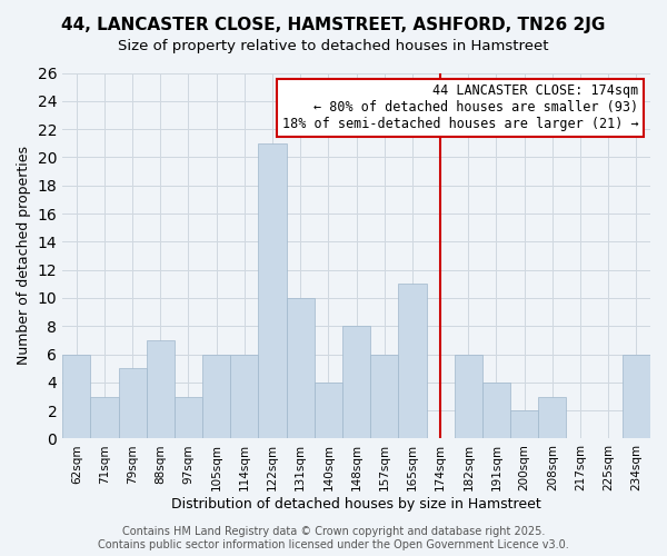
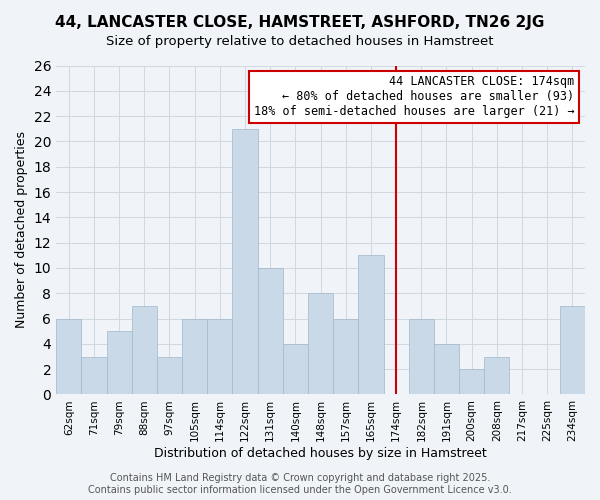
234sqm: 6 -> 7
